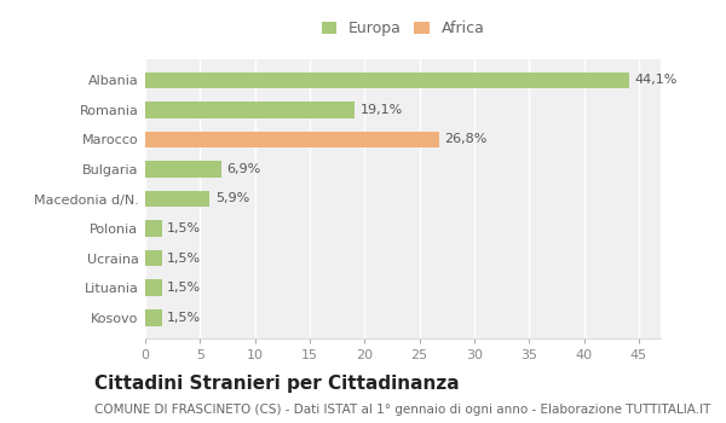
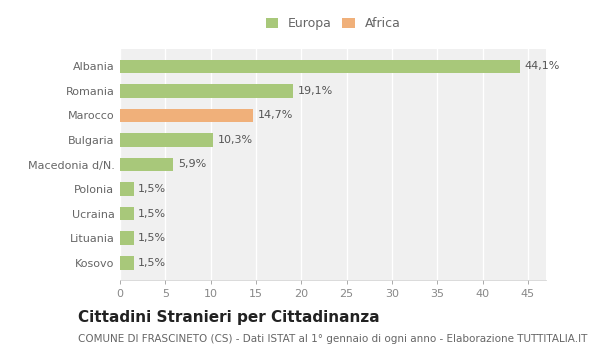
Marocco: 26,8% -> 14,7%
Bulgaria: 6,9% -> 10,3%
